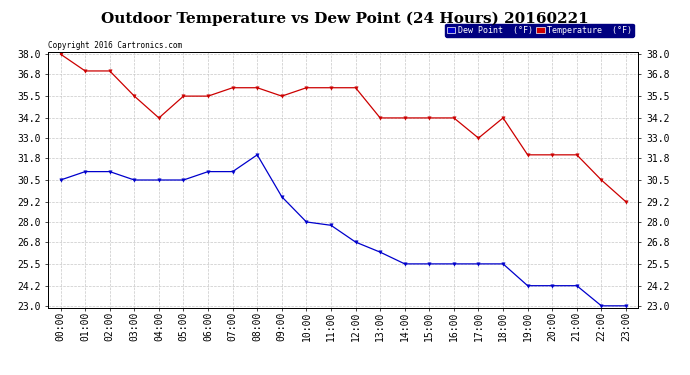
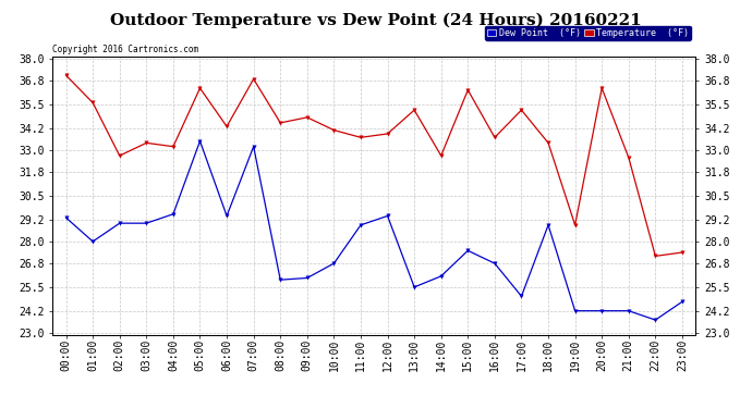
Temperature (°F)/00:00: 38.0 -> 37.1
Dew Point (°F)/00:00: 30.5 -> 29.3
Temperature (°F)/01:00: 37.0 -> 35.6
Dew Point (°F)/01:00: 31.0 -> 28.0
Temperature (°F)/02:00: 37.0 -> 32.7
Dew Point (°F)/02:00: 31.0 -> 29.0
Temperature (°F)/03:00: 35.5 -> 33.4
Dew Point (°F)/03:00: 30.5 -> 29.0
Temperature (°F)/04:00: 34.2 -> 33.2
Dew Point (°F)/04:00: 30.5 -> 29.5
Temperature (°F)/05:00: 35.5 -> 36.4
Dew Point (°F)/05:00: 30.5 -> 33.5
Temperature (°F)/06:00: 35.5 -> 34.3
Dew Point (°F)/06:00: 31.0 -> 29.4
Temperature (°F)/07:00: 36.0 -> 36.9
Dew Point (°F)/07:00: 31.0 -> 33.2
Temperature (°F)/08:00: 36.0 -> 34.5
Dew Point (°F)/08:00: 32.0 -> 25.9
Temperature (°F)/09:00: 35.5 -> 34.8
Dew Point (°F)/09:00: 29.5 -> 26.0
Temperature (°F)/10:00: 36.0 -> 34.1
Dew Point (°F)/10:00: 28.0 -> 26.8
Temperature (°F)/11:00: 36.0 -> 33.7
Dew Point (°F)/11:00: 27.8 -> 28.9
Temperature (°F)/12:00: 36.0 -> 33.9
Dew Point (°F)/12:00: 26.8 -> 29.4
Temperature (°F)/13:00: 34.2 -> 35.2
Dew Point (°F)/13:00: 26.2 -> 25.5
Temperature (°F)/14:00: 34.2 -> 32.7
Dew Point (°F)/14:00: 25.5 -> 26.1
Temperature (°F)/15:00: 34.2 -> 36.3
Dew Point (°F)/15:00: 25.5 -> 27.5
Temperature (°F)/16:00: 34.2 -> 33.7
Dew Point (°F)/16:00: 25.5 -> 26.8
Temperature (°F)/17:00: 33.0 -> 35.2
Dew Point (°F)/17:00: 25.5 -> 25.0
Temperature (°F)/18:00: 34.2 -> 33.4
Dew Point (°F)/18:00: 25.5 -> 28.9
Temperature (°F)/19:00: 32.0 -> 28.9
Temperature (°F)/20:00: 32.0 -> 36.4
Temperature (°F)/21:00: 32.0 -> 32.6
Temperature (°F)/22:00: 30.5 -> 27.2
Dew Point (°F)/22:00: 23.0 -> 23.7
Temperature (°F)/23:00: 29.2 -> 27.4
Dew Point (°F)/23:00: 23.0 -> 24.7
